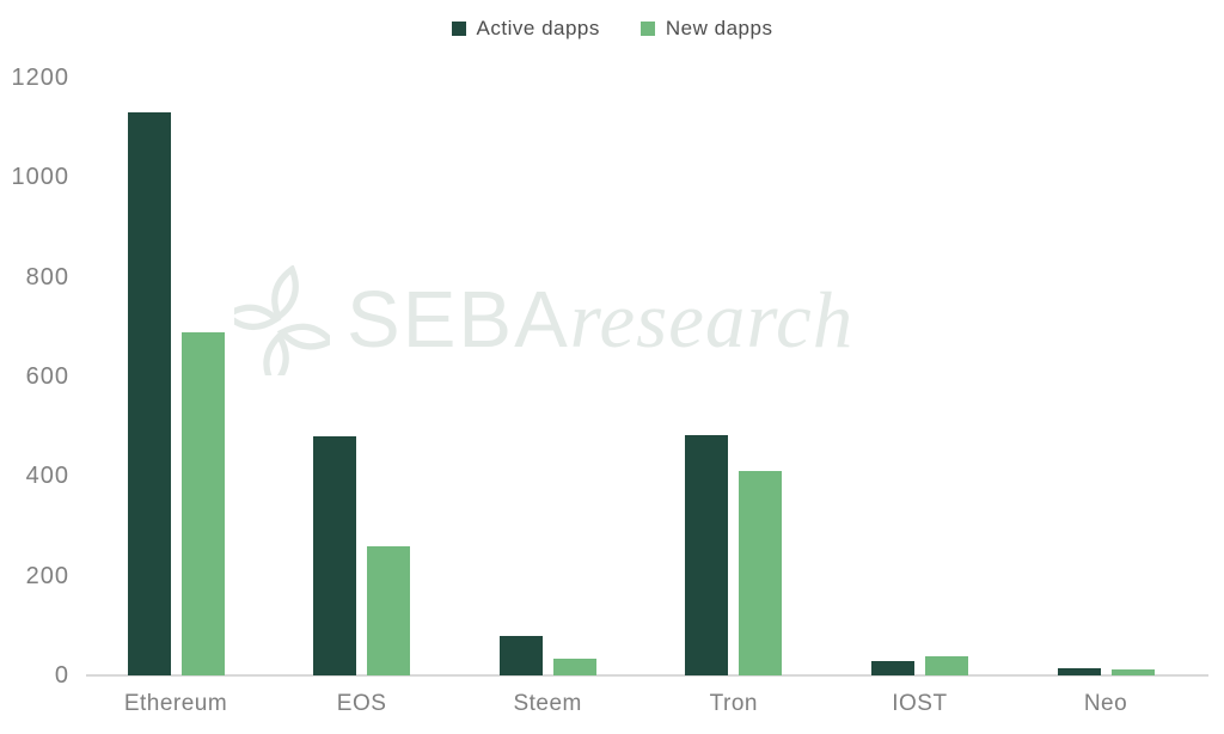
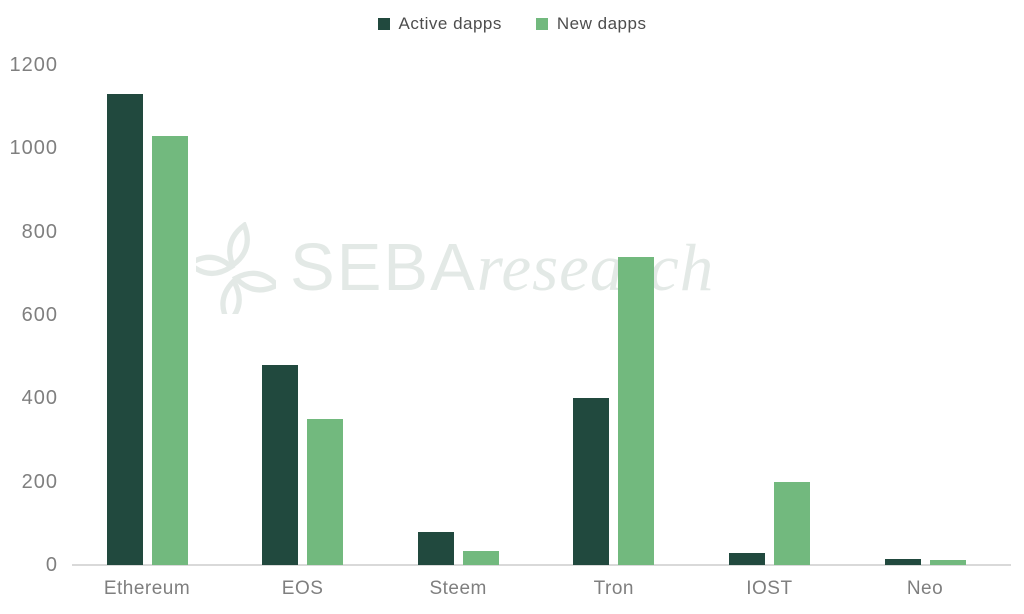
New dapps/Ethereum: 690 -> 1030
New dapps/EOS: 260 -> 350
Active dapps/Tron: 480 -> 400
New dapps/Tron: 410 -> 740
New dapps/IOST: 40 -> 200
